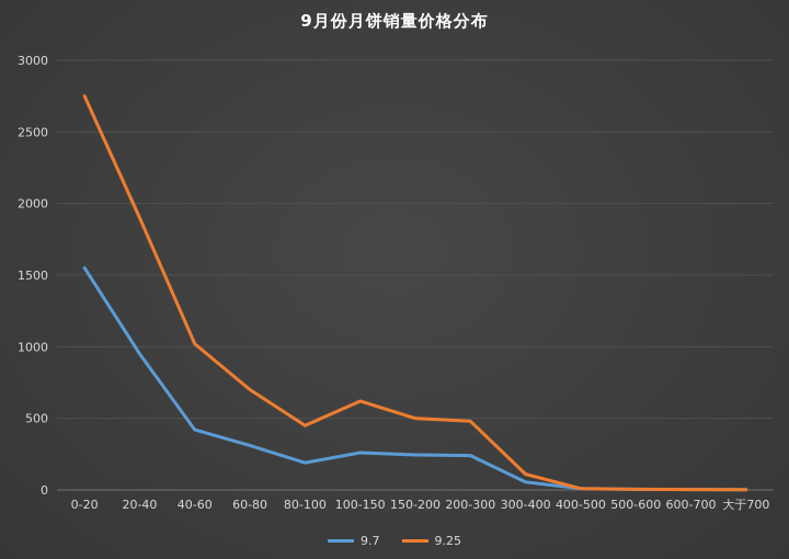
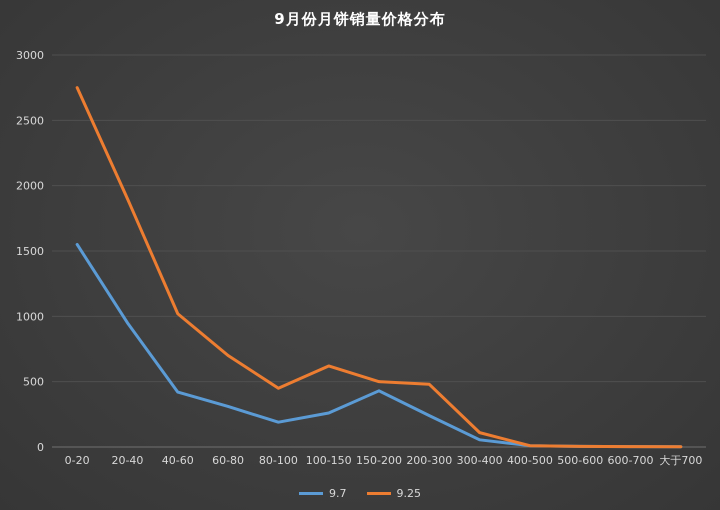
9.7/150-200: 240 -> 430
